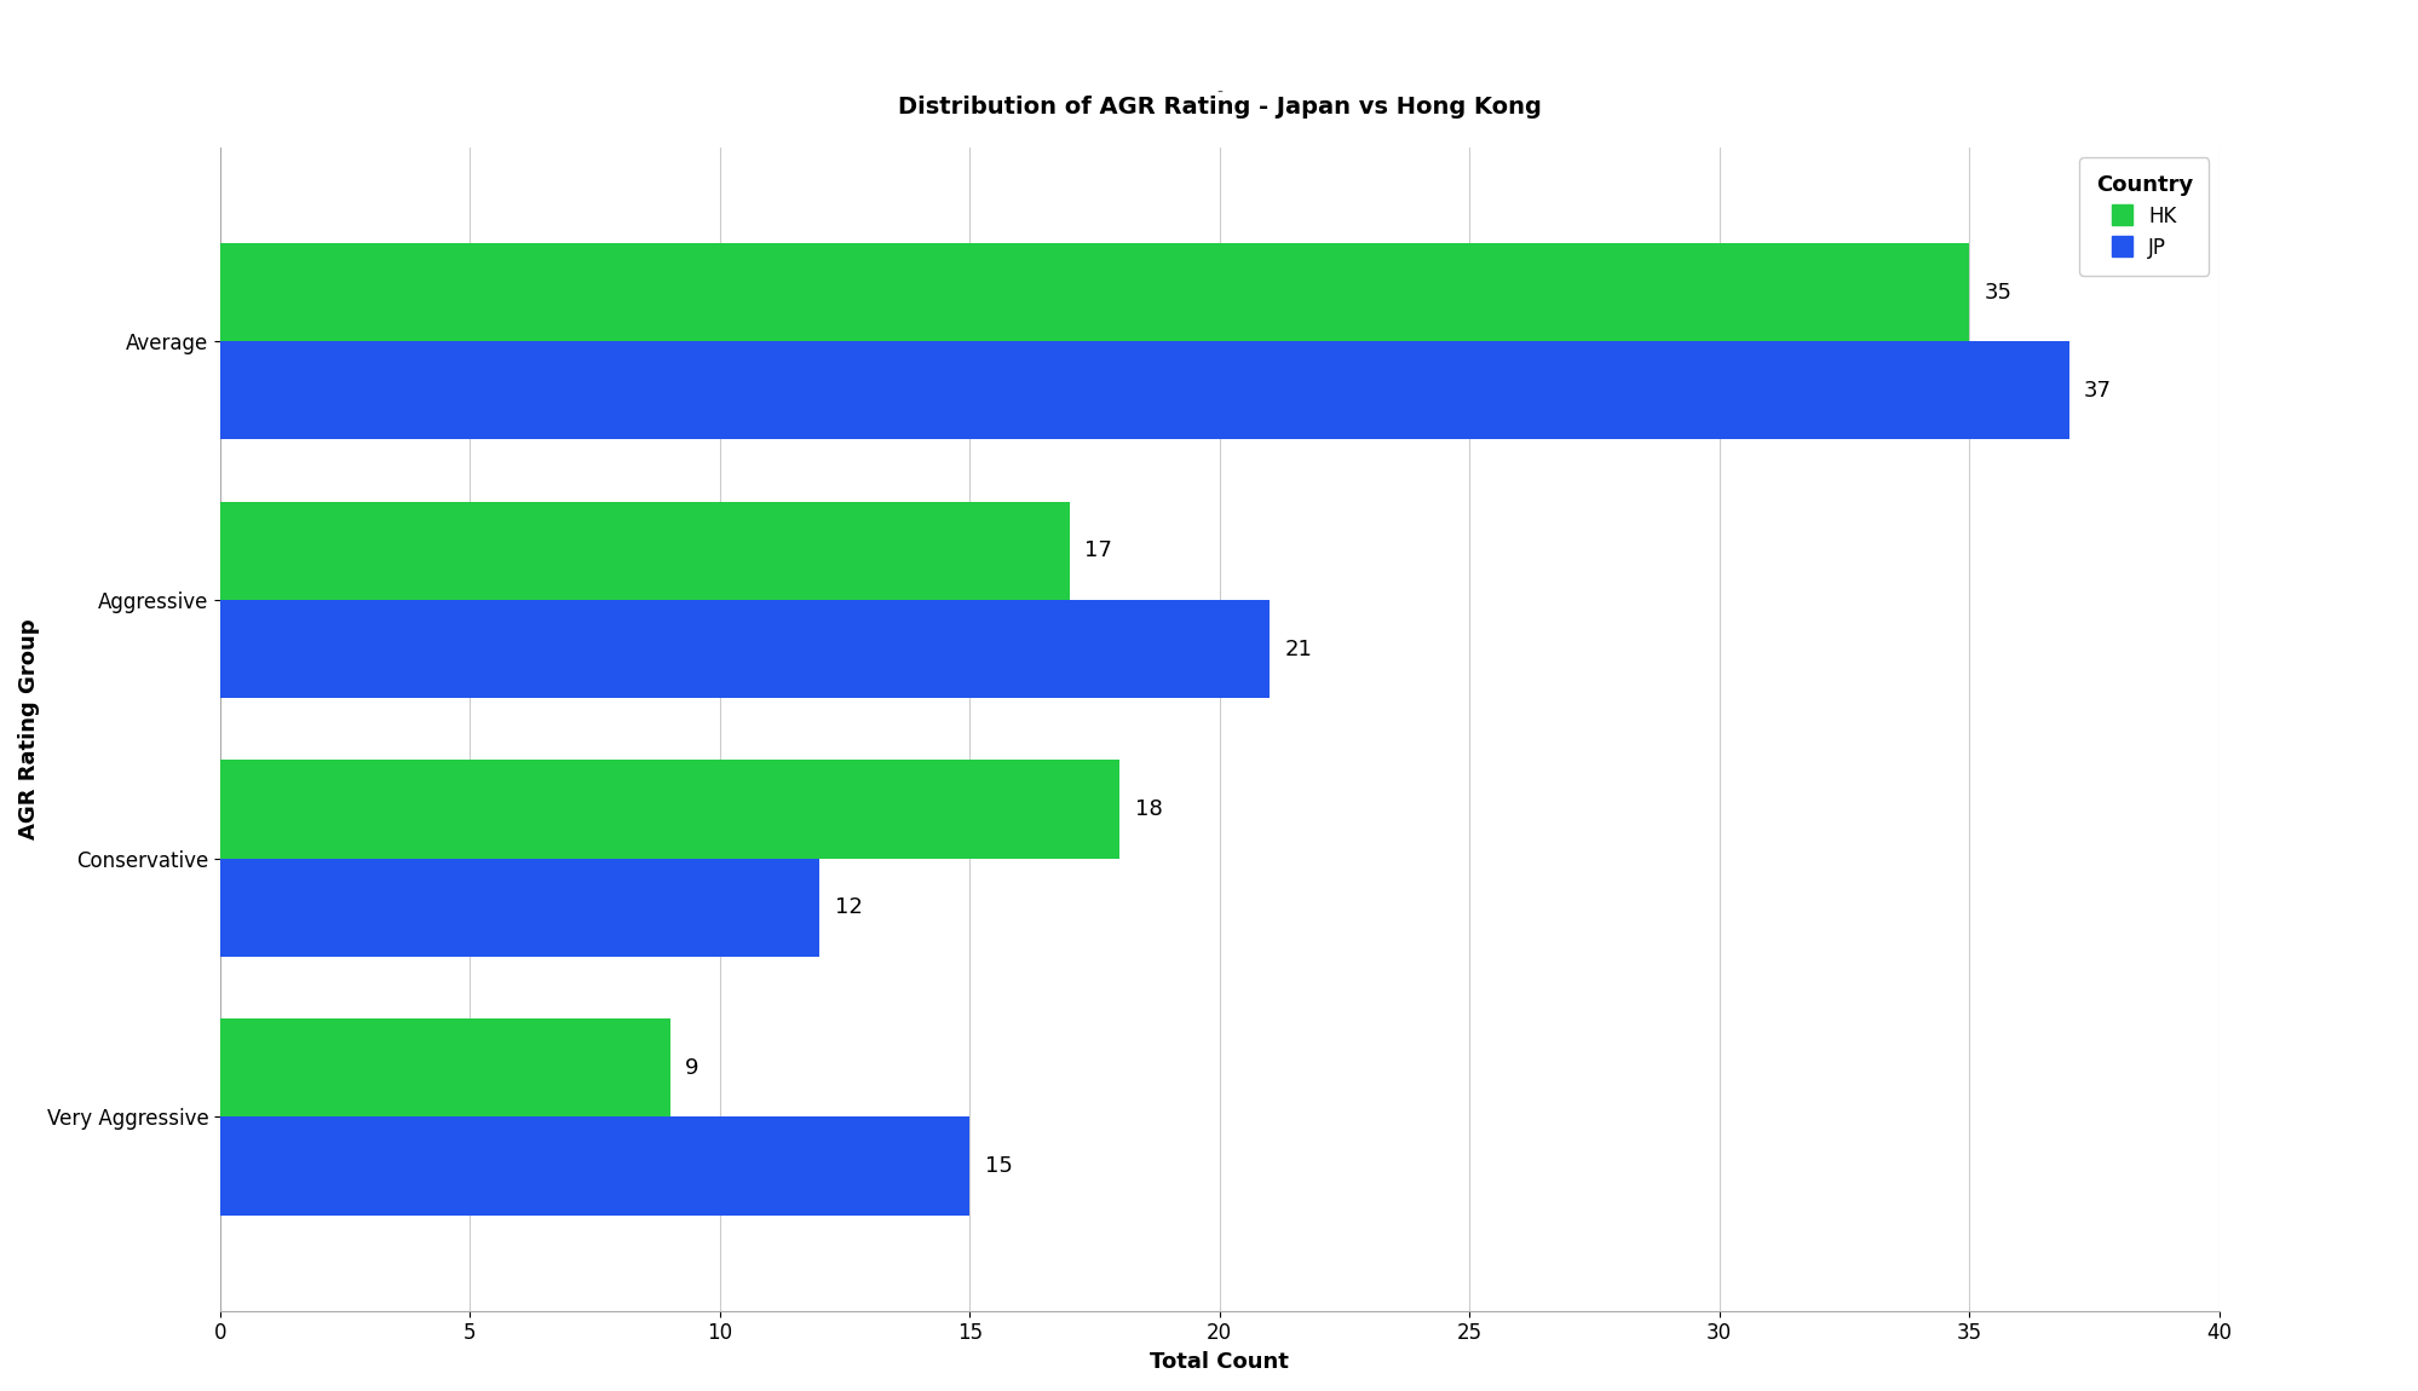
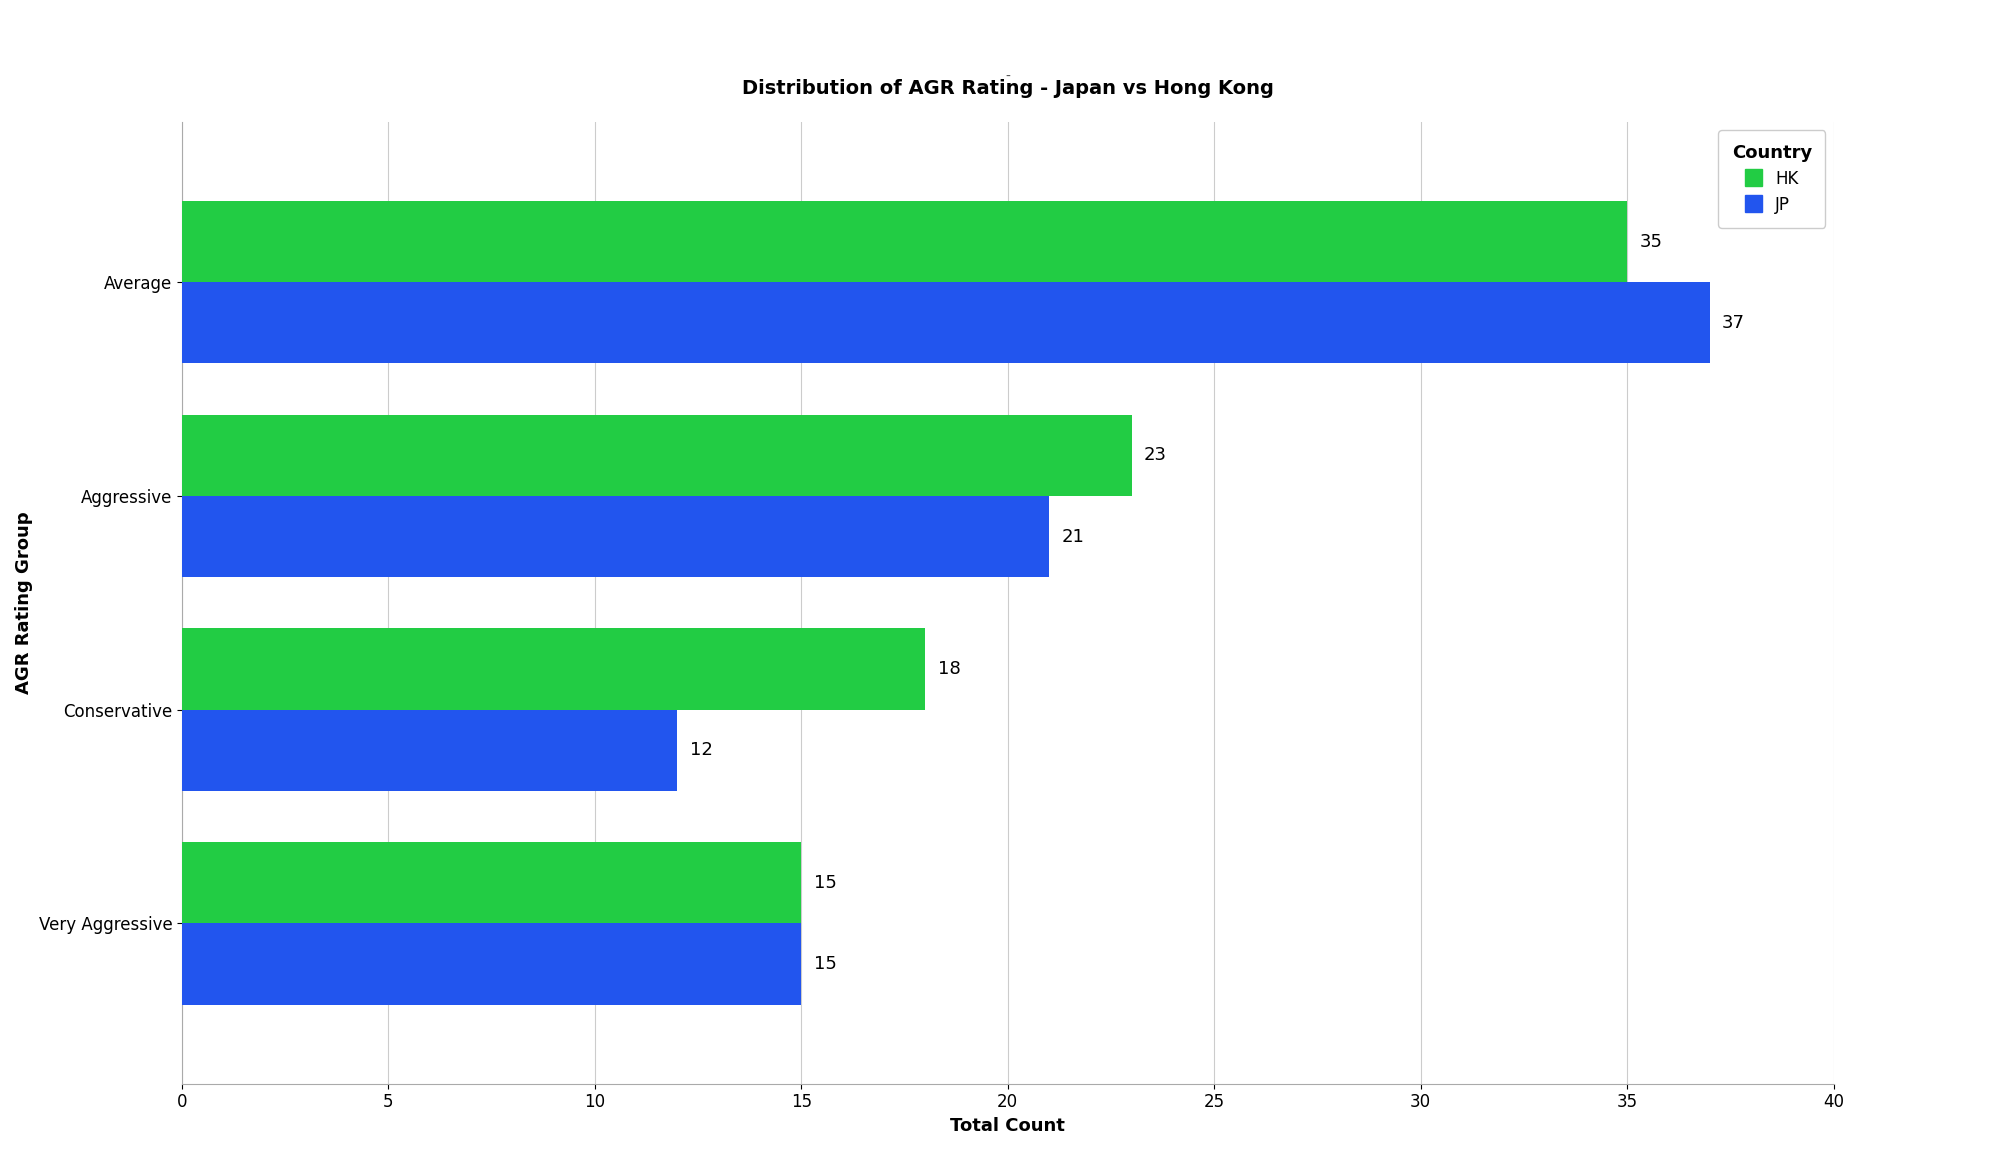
HK/Aggressive: 17 -> 23
HK/Very Aggressive: 9 -> 15
